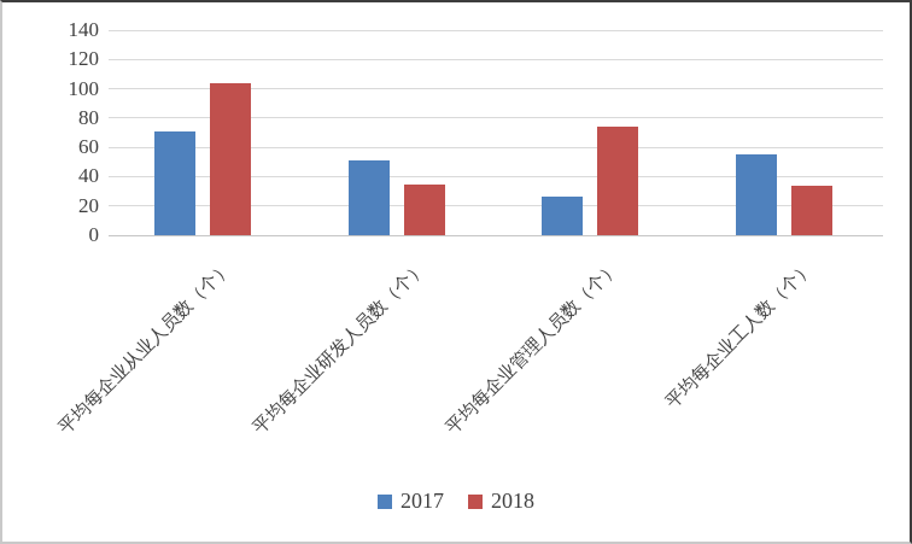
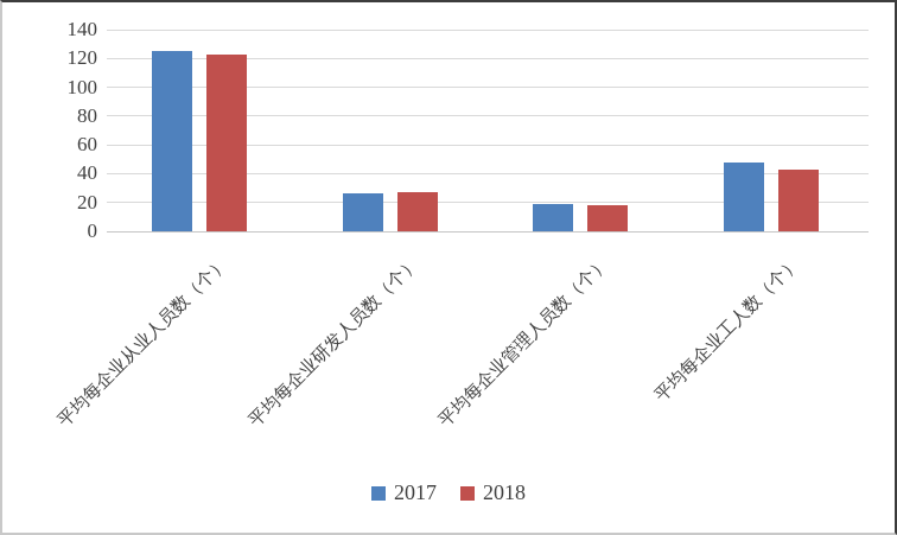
2017/平均每企业从业人员数（个）: 71 -> 125
2018/平均每企业从业人员数（个）: 104 -> 123
2017/平均每企业研发人员数（个）: 51 -> 26
2018/平均每企业研发人员数（个）: 35 -> 27
2017/平均每企业管理人员数（个）: 26 -> 19
2018/平均每企业管理人员数（个）: 74 -> 18
2017/平均每企业工人数（个）: 55 -> 48
2018/平均每企业工人数（个）: 34 -> 43
